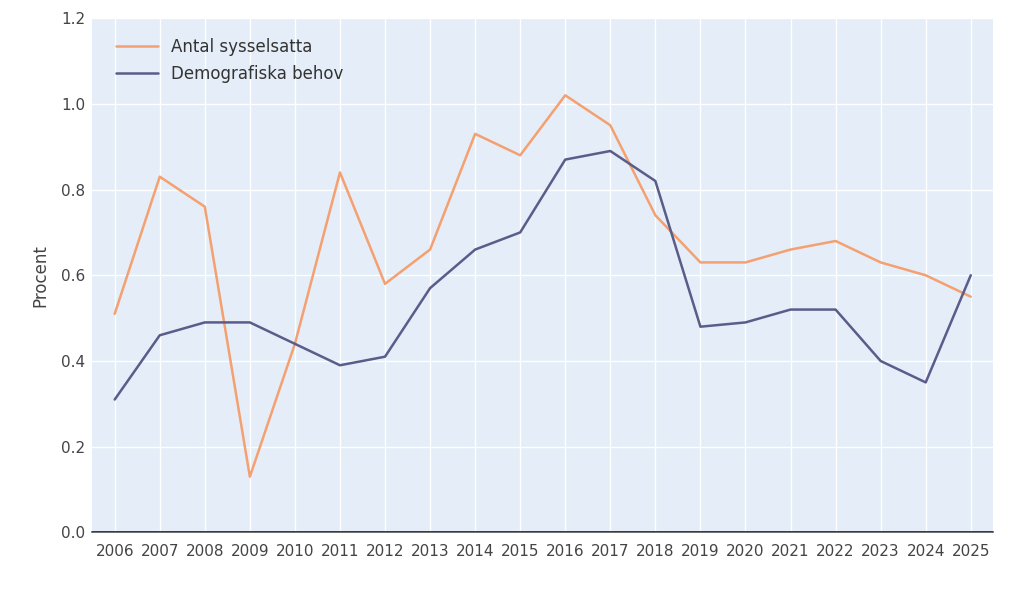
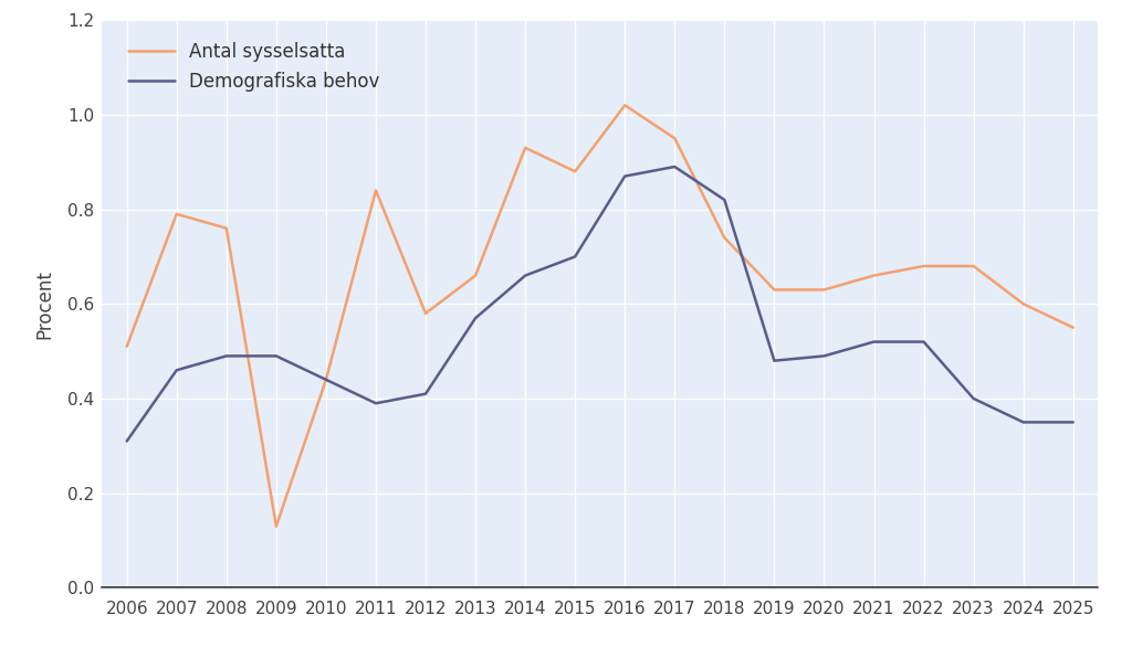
Antal sysselsatta/2007: 0.83 -> 0.79
Antal sysselsatta/2023: 0.63 -> 0.68
Demografiska behov/2025: 0.60 -> 0.35
